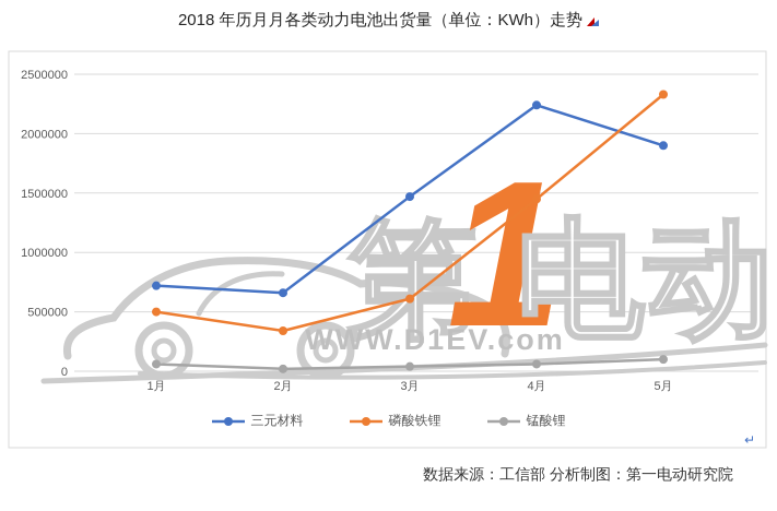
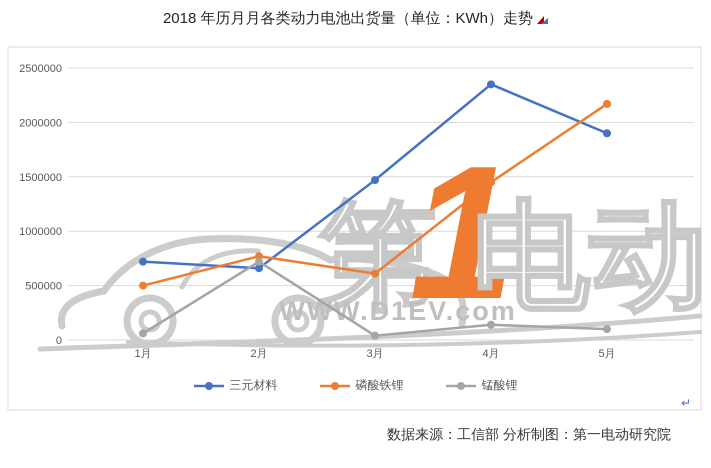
磷酸铁锂/2月: 340000 -> 770000
锰酸锂/2月: 20000 -> 720000
三元材料/4月: 2240000 -> 2350000
锰酸锂/4月: 60000 -> 140000
磷酸铁锂/5月: 2330000 -> 2170000
